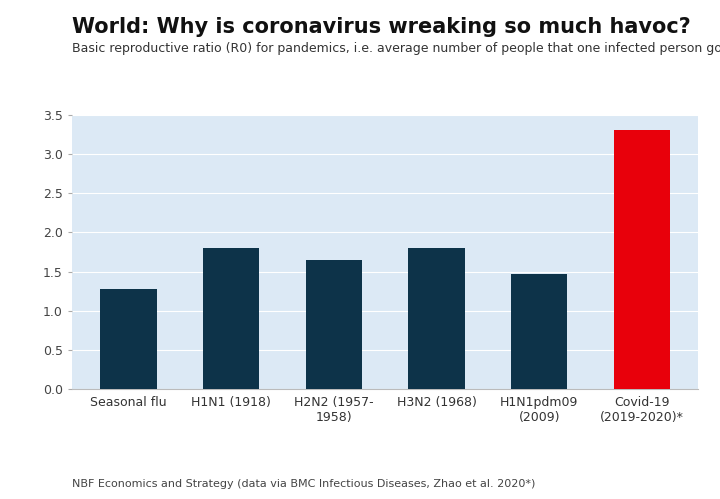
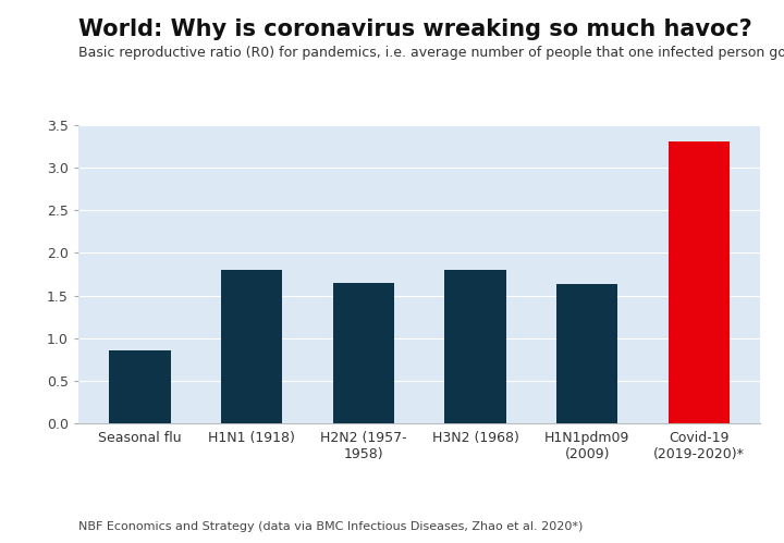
Seasonal flu: 1.28 -> 0.86
H1N1pdm09 (2009): 1.47 -> 1.64
